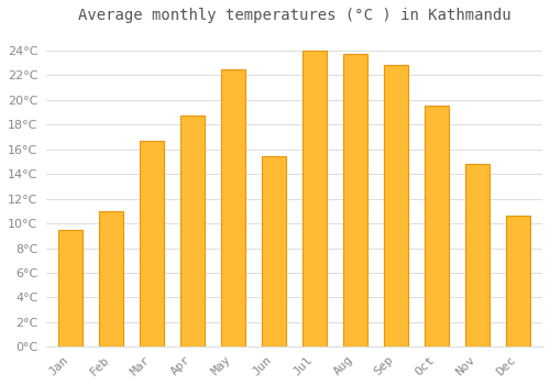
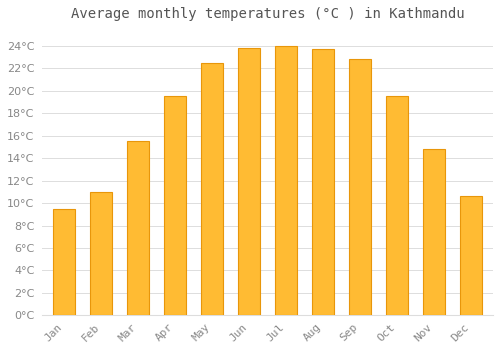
Mar: 16.7°C -> 15.5°C
Apr: 18.7°C -> 19.5°C
Jun: 15.4°C -> 23.8°C
